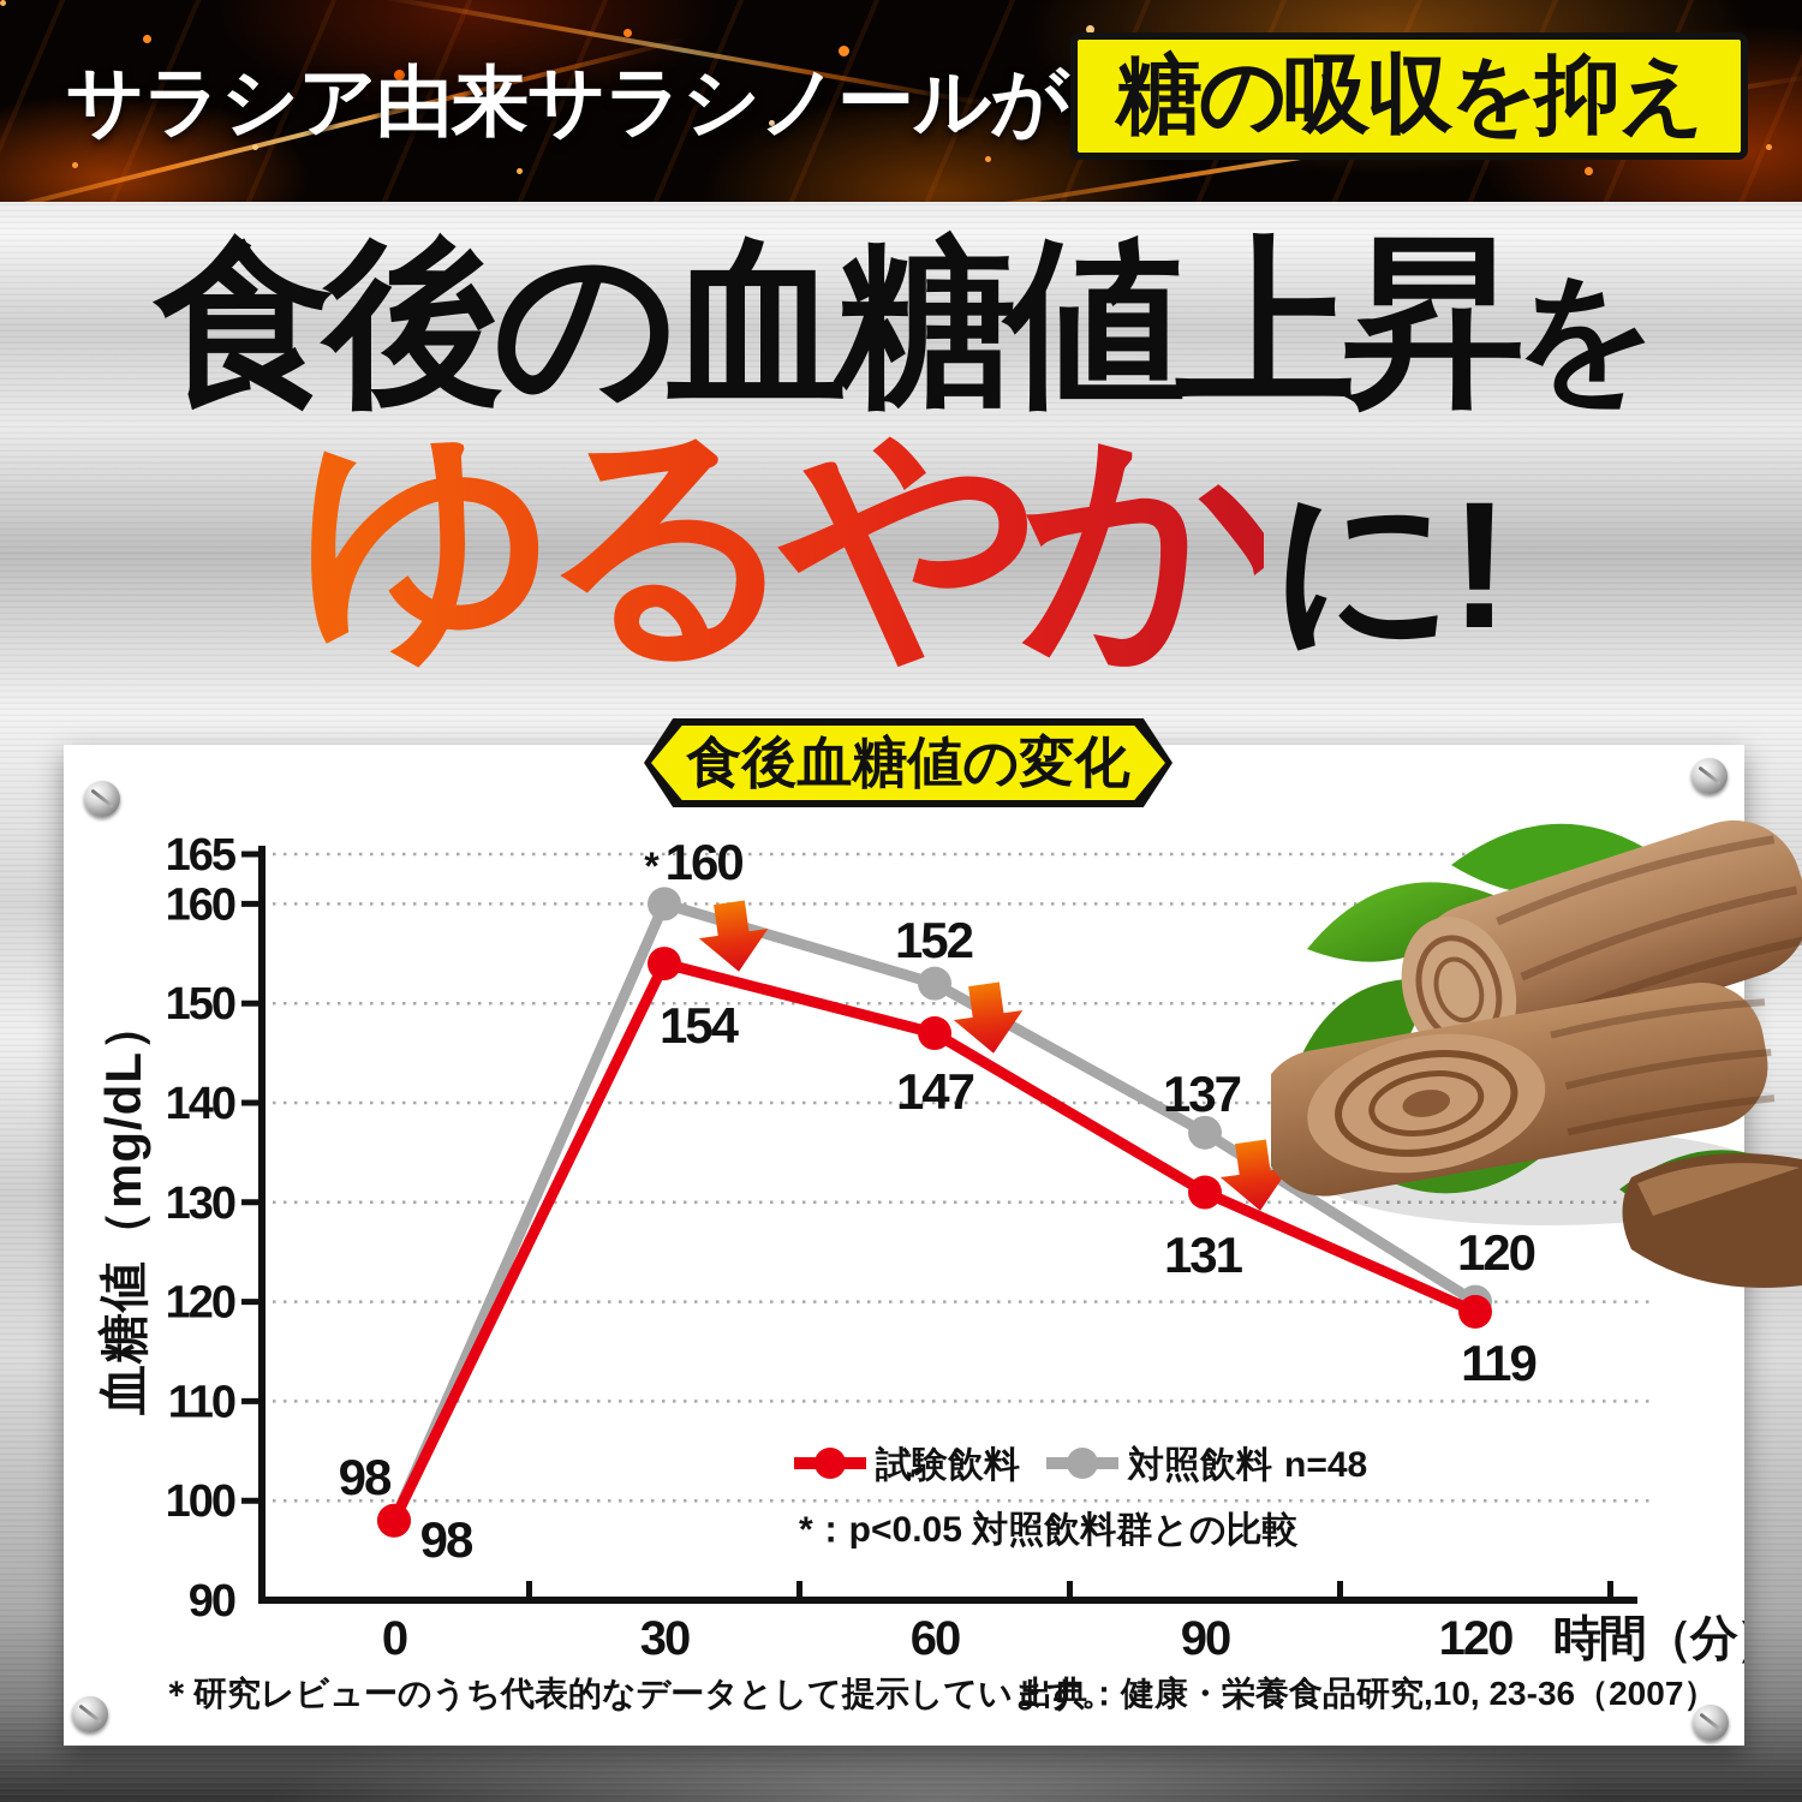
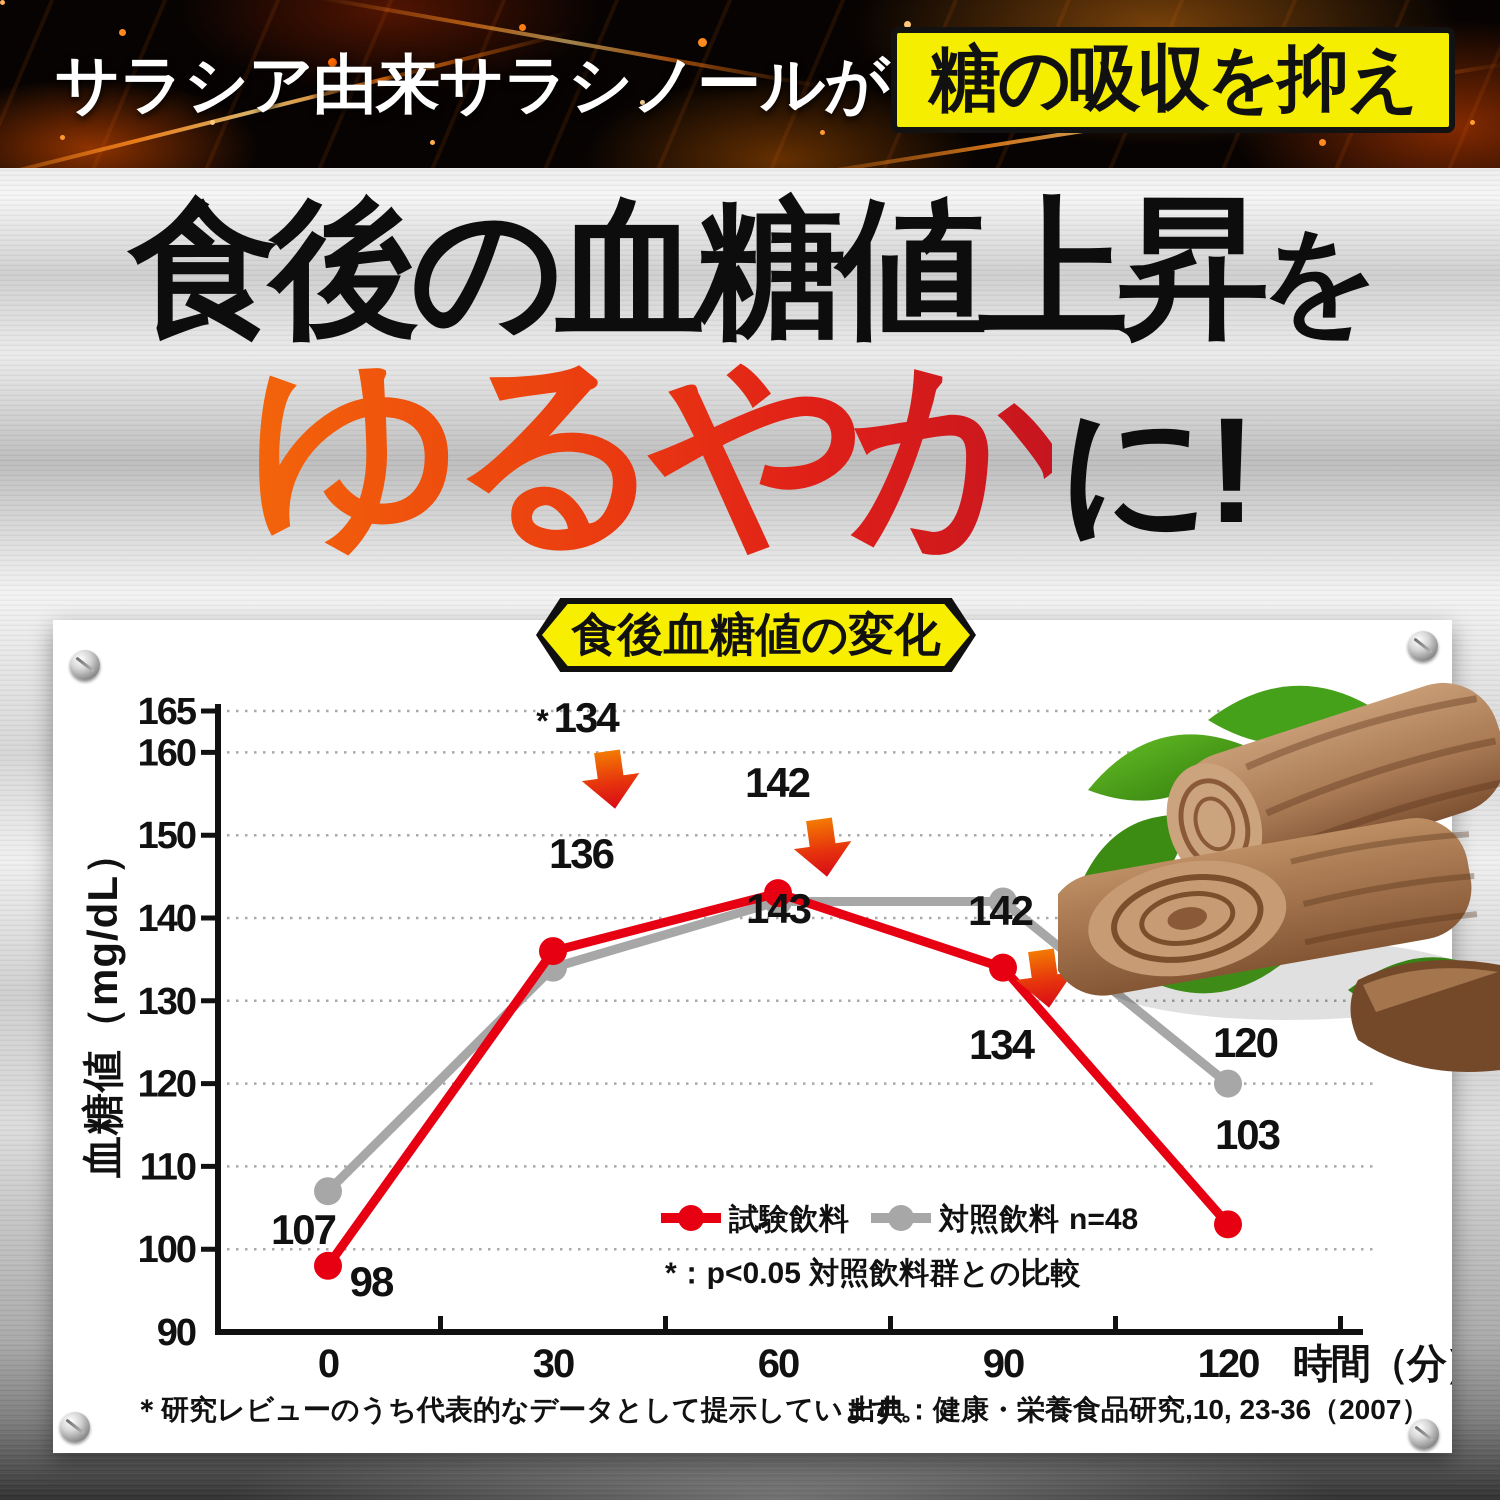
対照飲料/0: 98 -> 107
試験飲料/30: 154 -> 136
対照飲料/30: 160 -> 134
試験飲料/60: 147 -> 143
対照飲料/60: 152 -> 142
試験飲料/90: 131 -> 134
対照飲料/90: 137 -> 142
試験飲料/120: 119 -> 103
